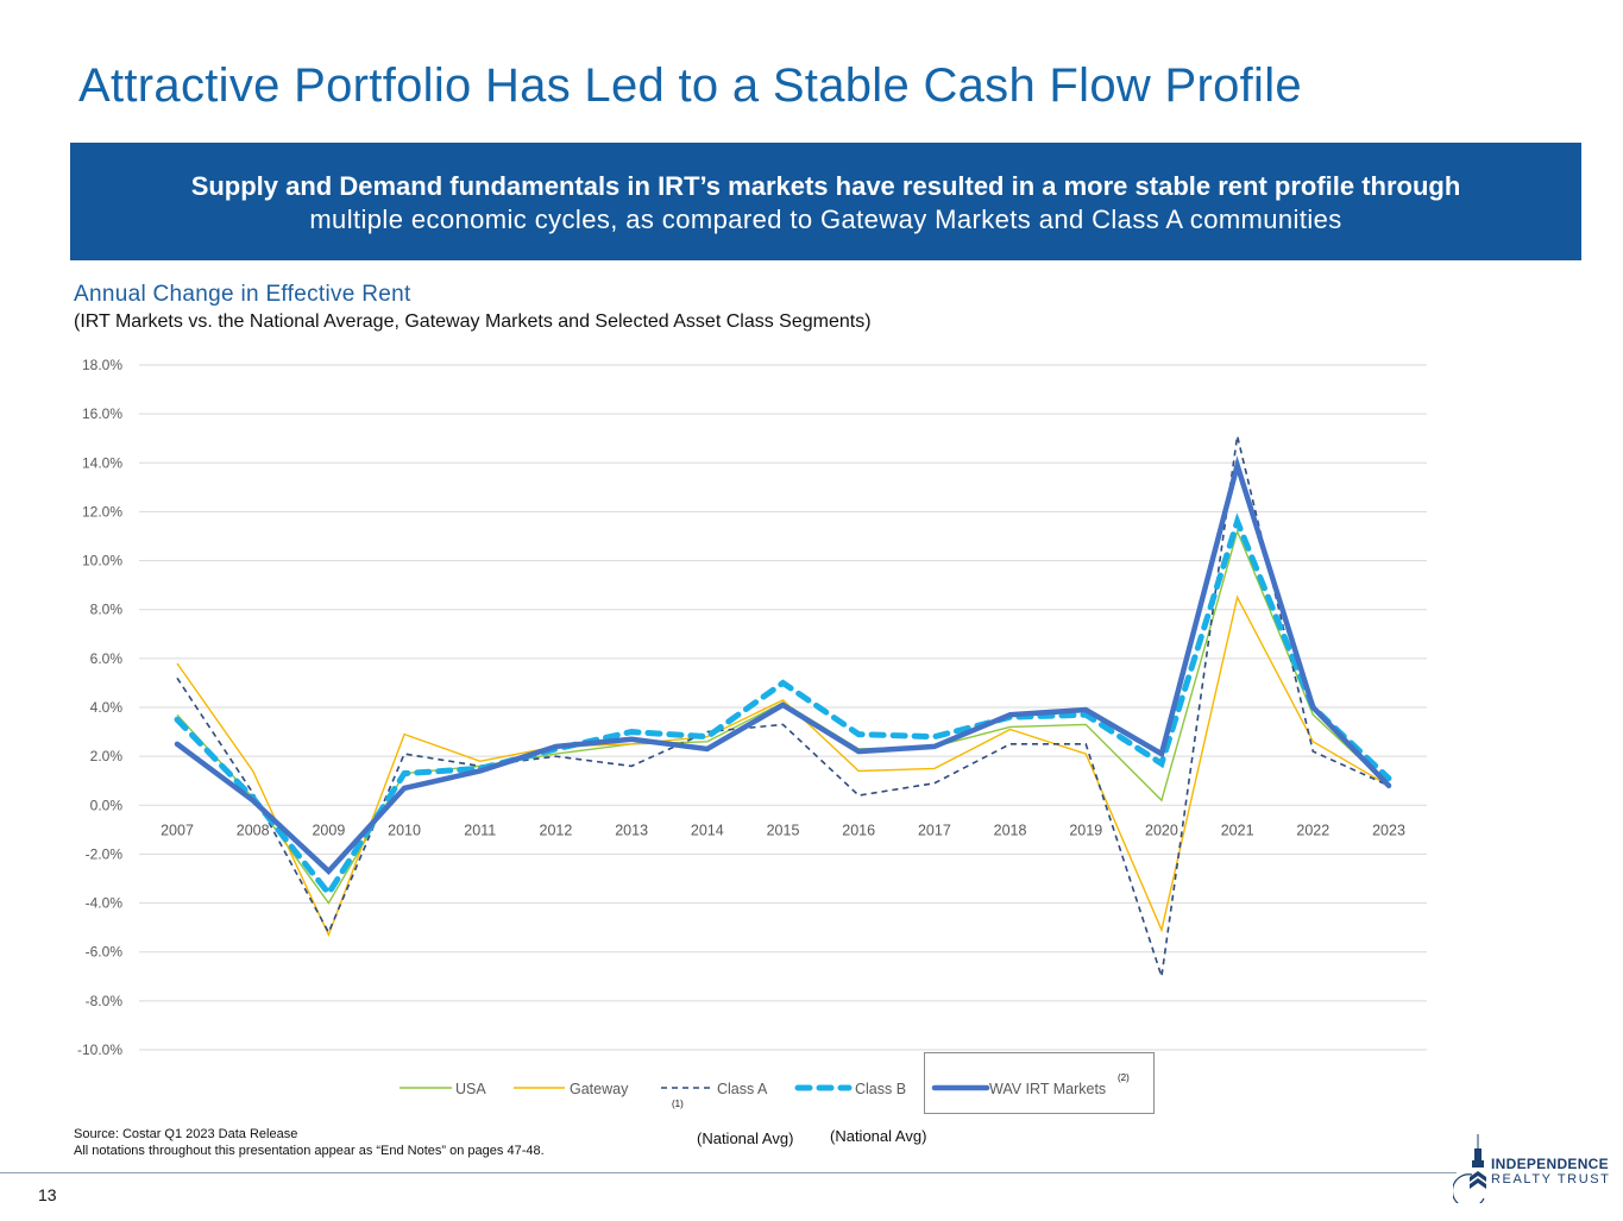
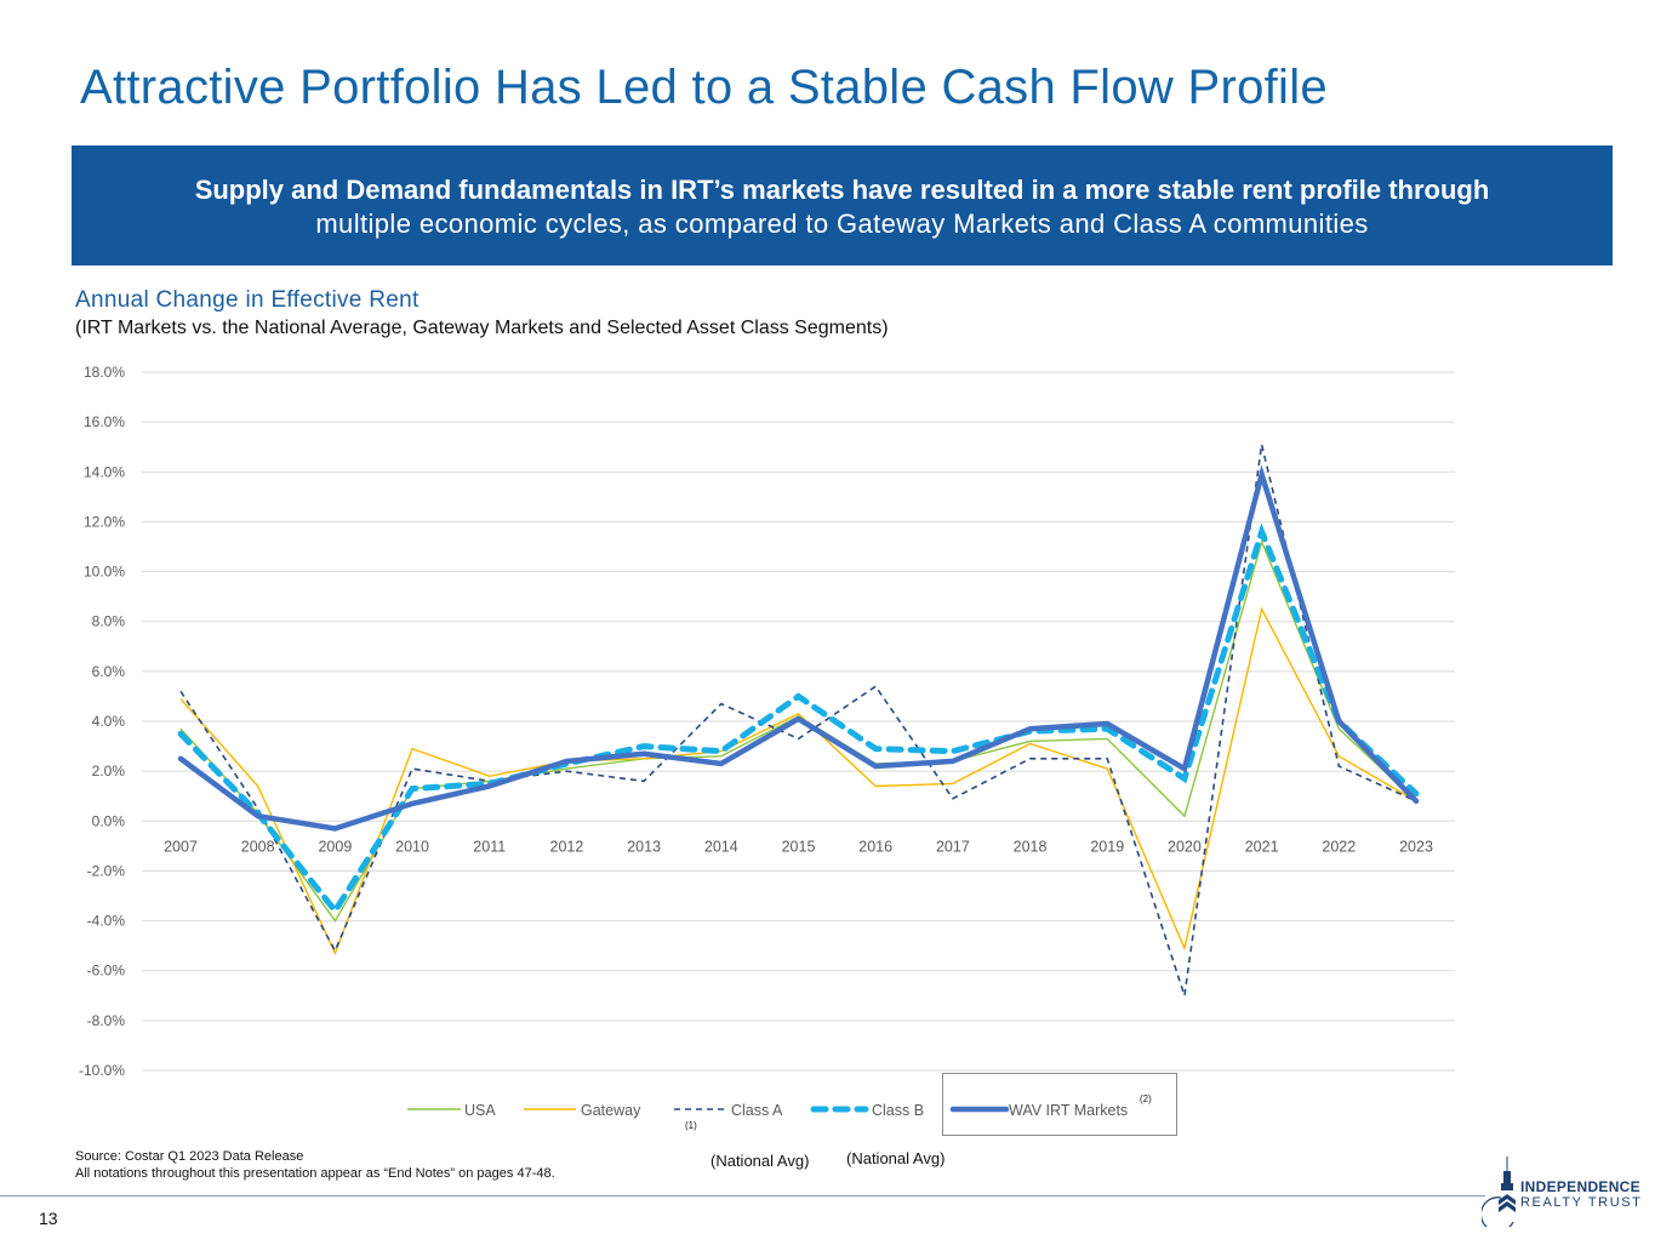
Gateway/2007: 5.8% -> 4.9%
WAV IRT Markets/2009: -2.7% -> -0.3%
Class A/2014: 3.0% -> 4.7%
Class A/2016: 0.4% -> 5.4%
